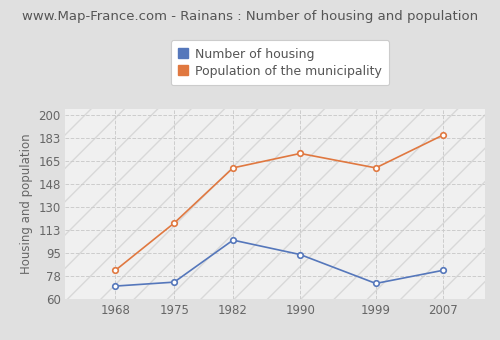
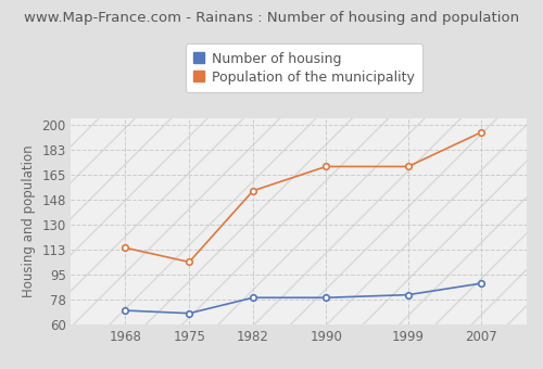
Population of the municipality/1968: 82 -> 114
Number of housing/1975: 73 -> 68
Population of the municipality/1975: 118 -> 104
Number of housing/1982: 105 -> 79
Population of the municipality/1982: 160 -> 154
Number of housing/1990: 94 -> 79
Number of housing/1999: 72 -> 81
Population of the municipality/1999: 160 -> 171
Number of housing/2007: 82 -> 89
Population of the municipality/2007: 185 -> 195
